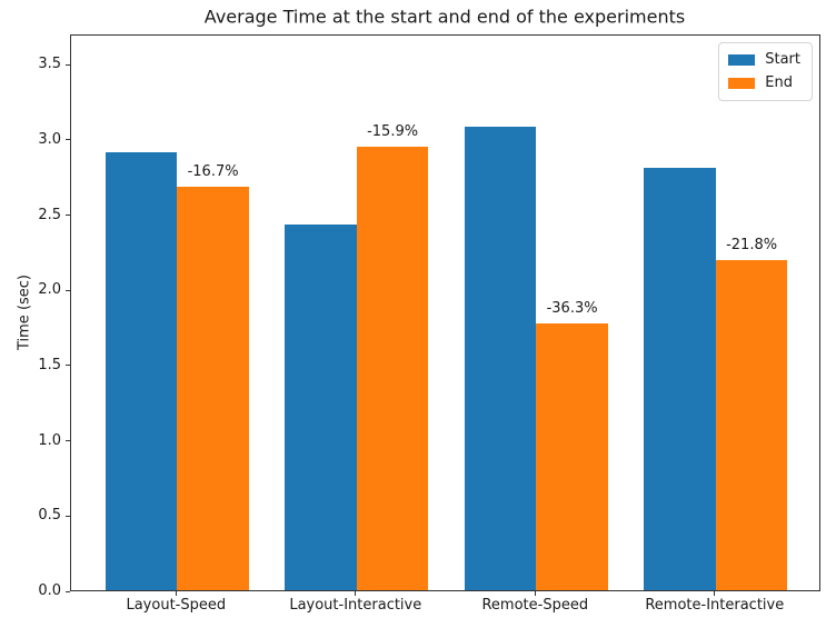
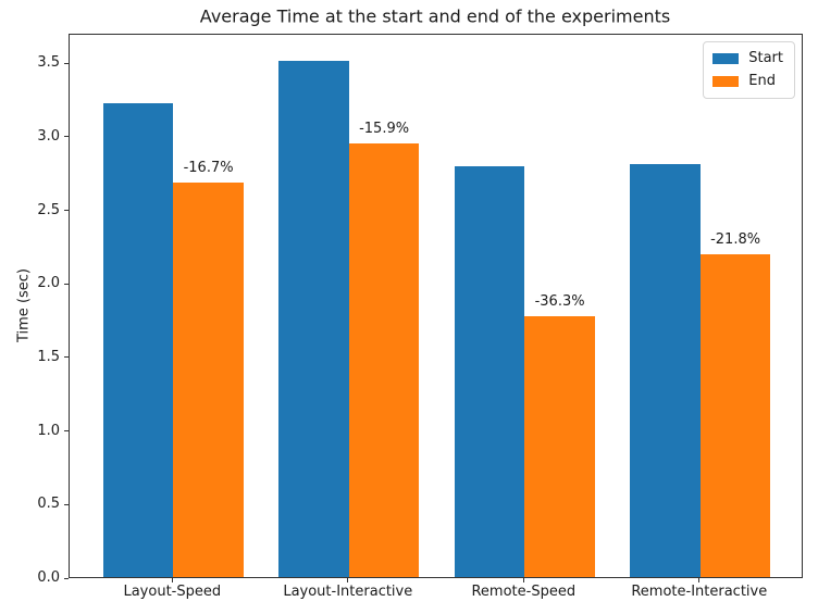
Start/Layout-Speed: 2.92 -> 3.23
Start/Layout-Interactive: 2.44 -> 3.52
Start/Remote-Speed: 3.09 -> 2.80
